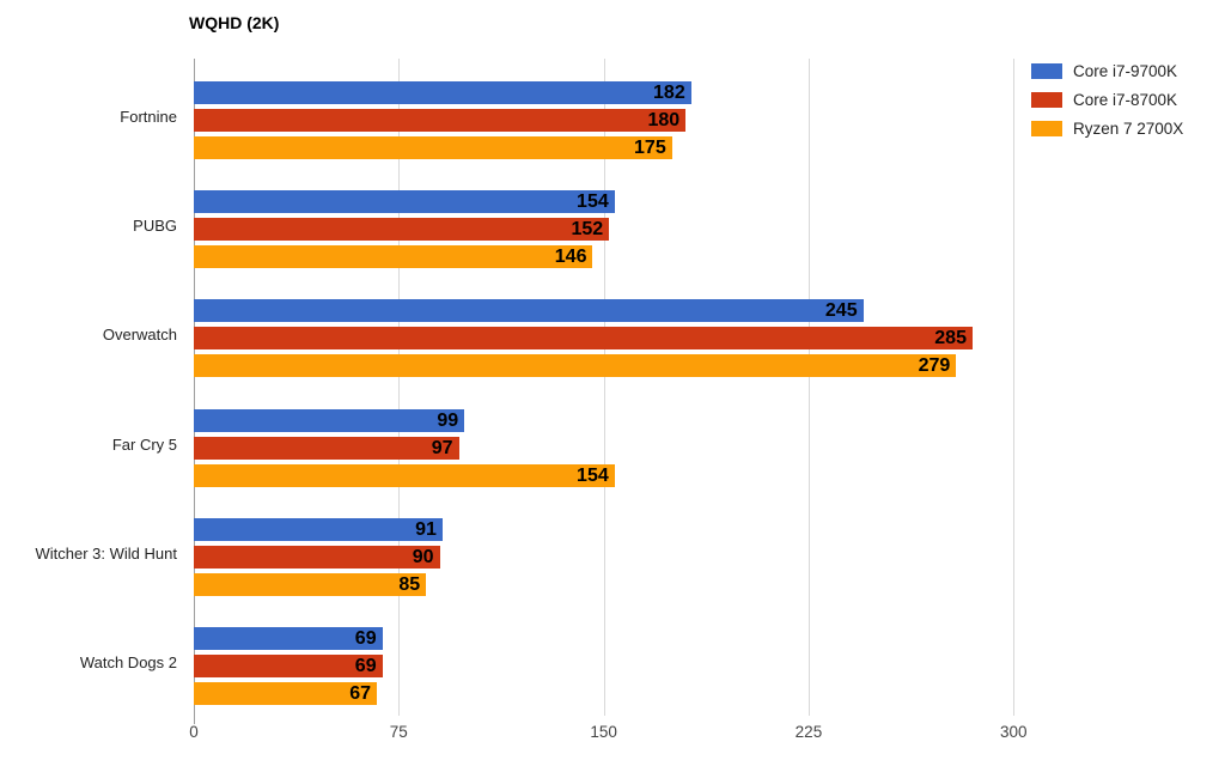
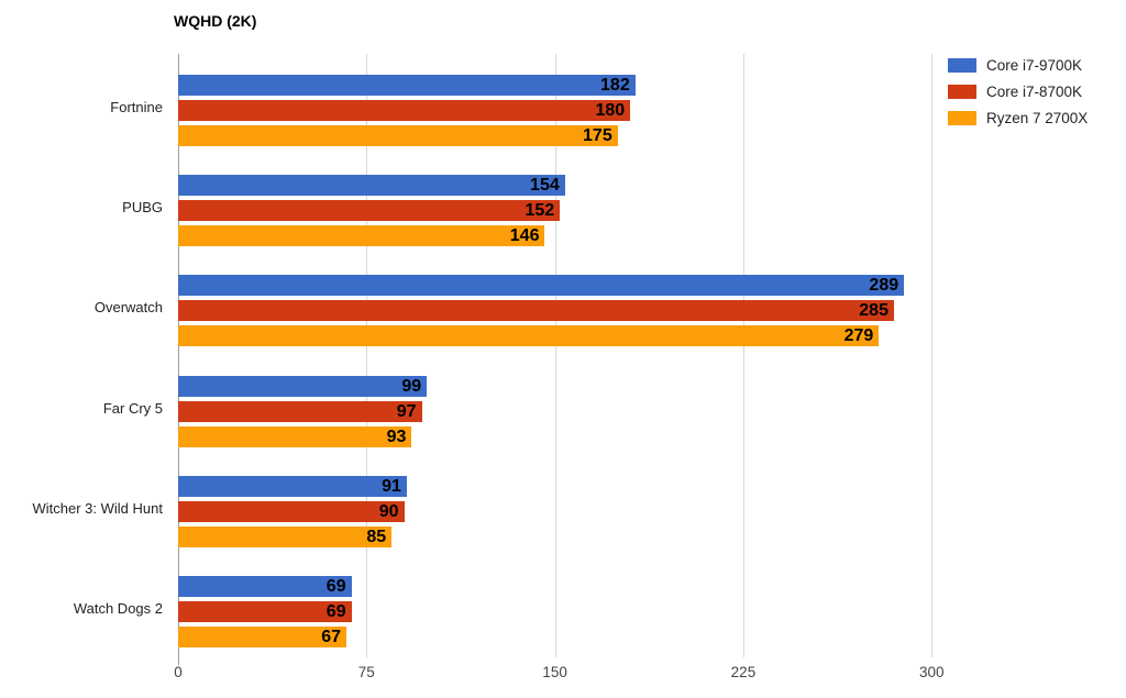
Core i7-9700K/Overwatch: 245 -> 289
Ryzen 7 2700X/Far Cry 5: 154 -> 93
